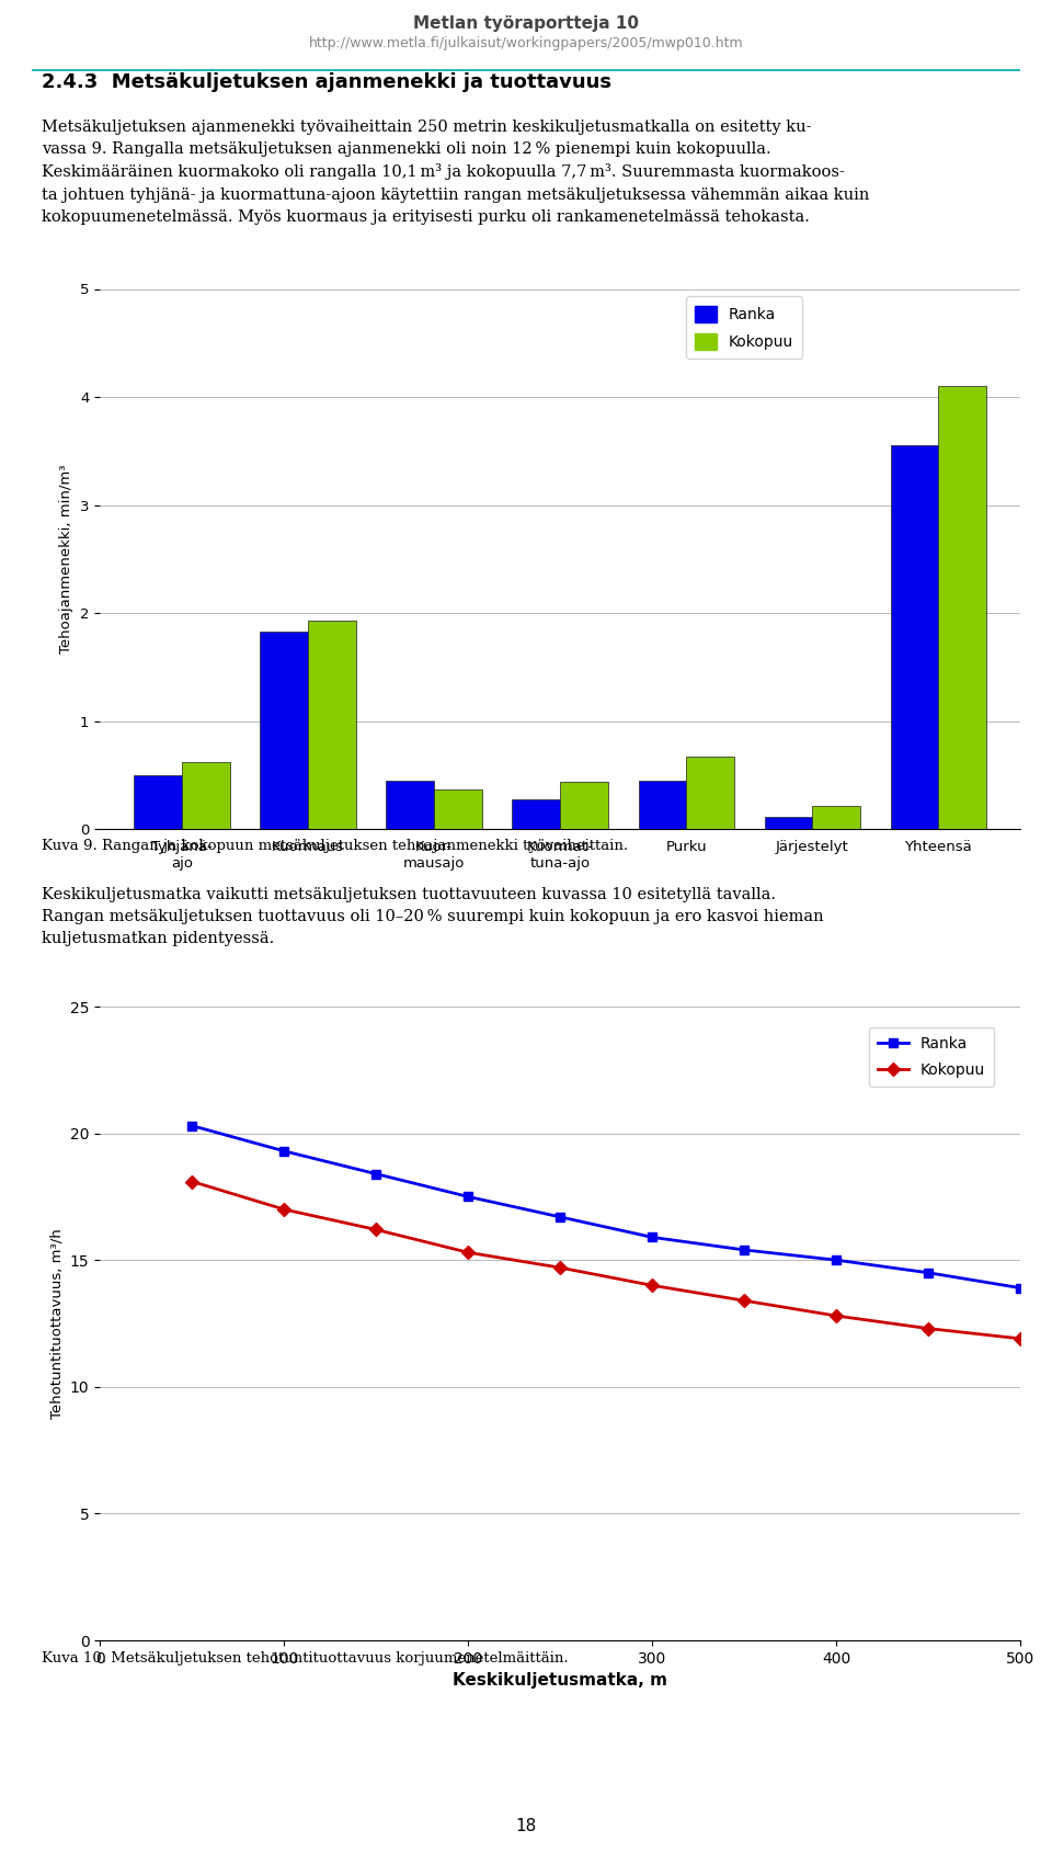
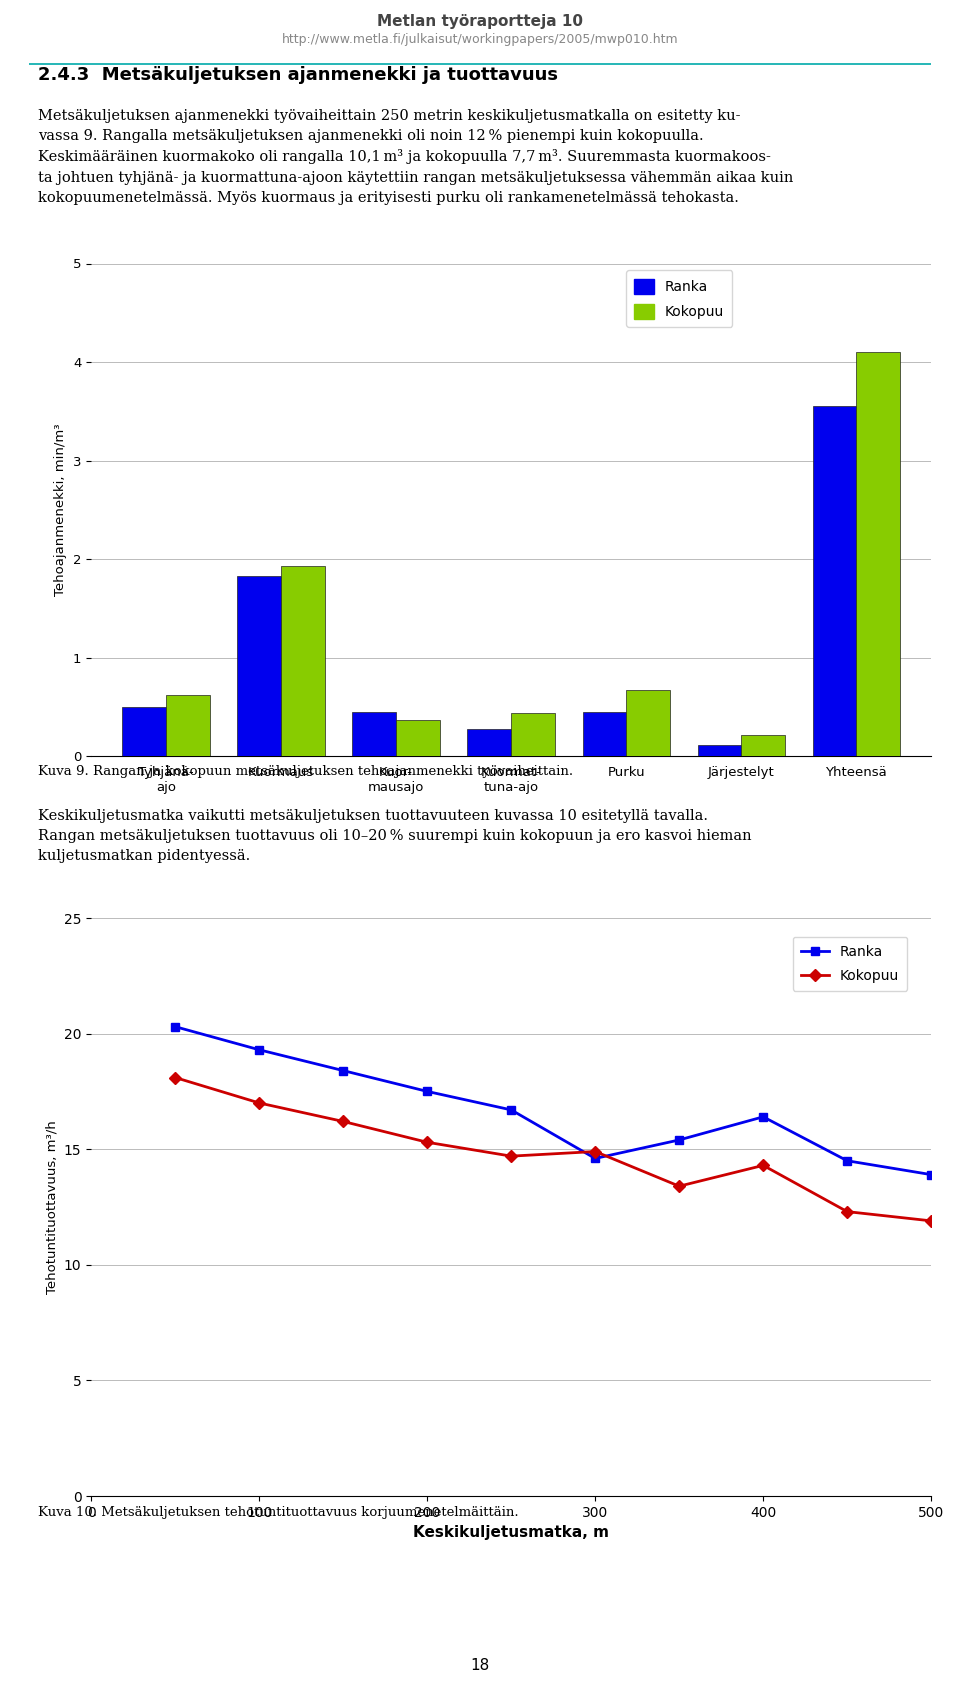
Ranka/300: 15.9 -> 14.6
Kokopuu/300: 14.0 -> 14.9
Ranka/400: 15.0 -> 16.4
Kokopuu/400: 12.8 -> 14.3
